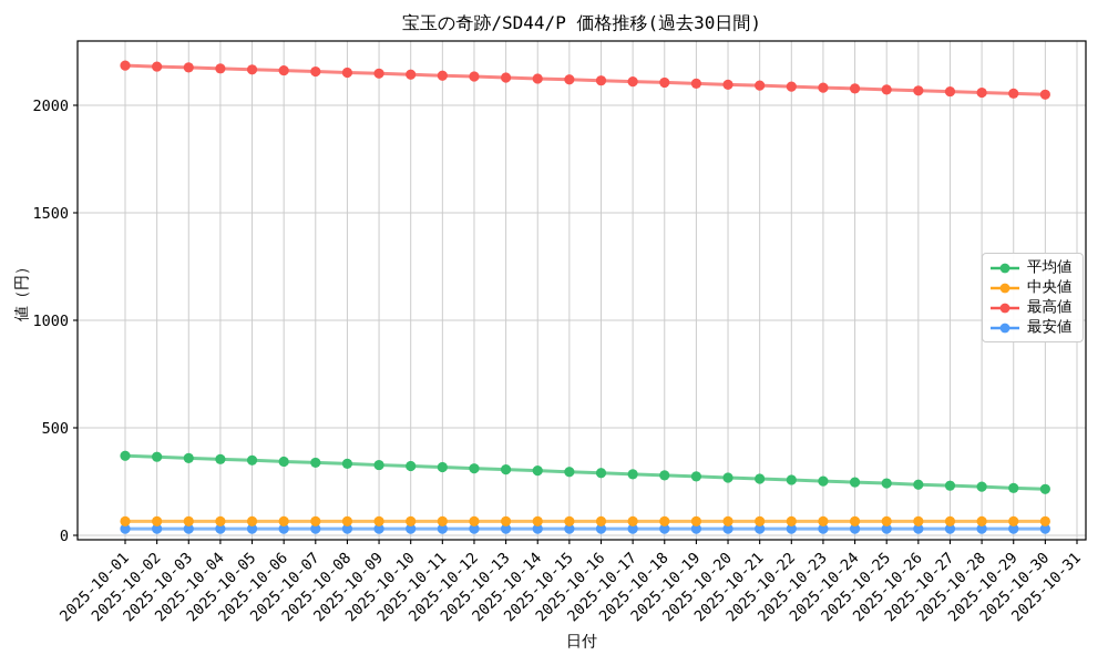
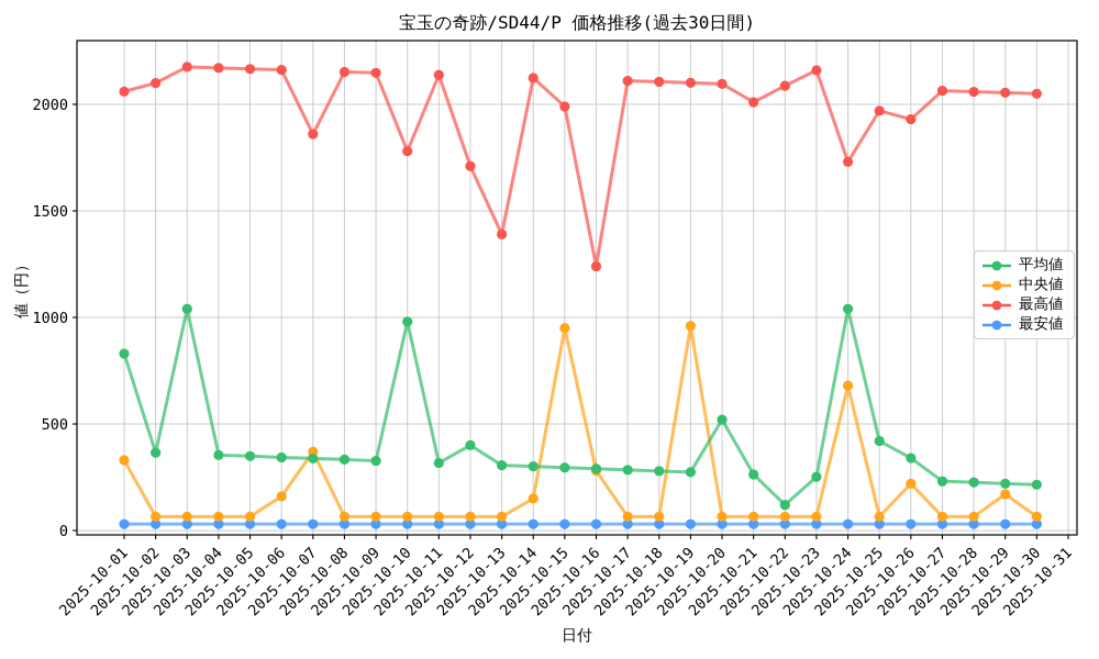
平均値/2025-10-01: 370 -> 830
中央値/2025-10-01: 60 -> 330
最高値/2025-10-01: 2180 -> 2060
最高値/2025-10-02: 2180 -> 2100
平均値/2025-10-03: 360 -> 1040
中央値/2025-10-06: 60 -> 160
中央値/2025-10-07: 60 -> 370
最高値/2025-10-07: 2160 -> 1860
平均値/2025-10-10: 320 -> 980
最高値/2025-10-10: 2140 -> 1780
平均値/2025-10-12: 310 -> 400
最高値/2025-10-12: 2130 -> 1710
最高値/2025-10-13: 2130 -> 1390
中央値/2025-10-14: 60 -> 150
中央値/2025-10-15: 60 -> 950
最高値/2025-10-15: 2120 -> 1990
中央値/2025-10-16: 60 -> 280
最高値/2025-10-16: 2120 -> 1240
中央値/2025-10-19: 60 -> 960
平均値/2025-10-20: 270 -> 520
最高値/2025-10-21: 2090 -> 2010
平均値/2025-10-22: 260 -> 120
最高値/2025-10-23: 2080 -> 2160
平均値/2025-10-24: 250 -> 1040
中央値/2025-10-24: 60 -> 680
最高値/2025-10-24: 2080 -> 1730
平均値/2025-10-25: 240 -> 420
最高値/2025-10-25: 2070 -> 1970
平均値/2025-10-26: 240 -> 340
中央値/2025-10-26: 60 -> 220
最高値/2025-10-26: 2070 -> 1930
中央値/2025-10-29: 60 -> 170
